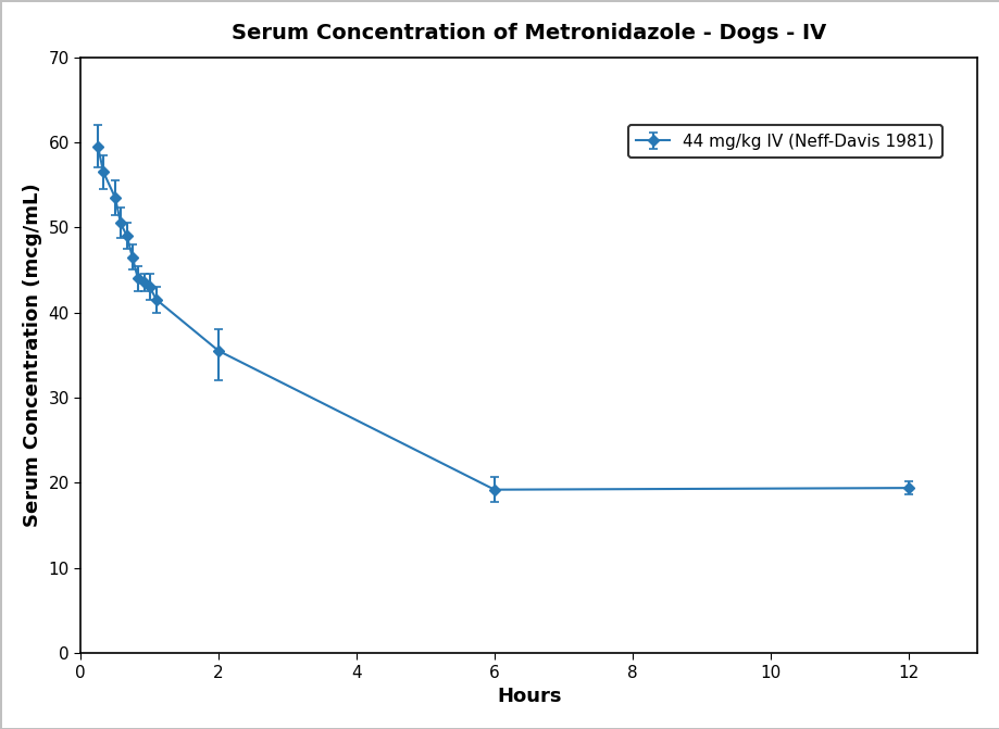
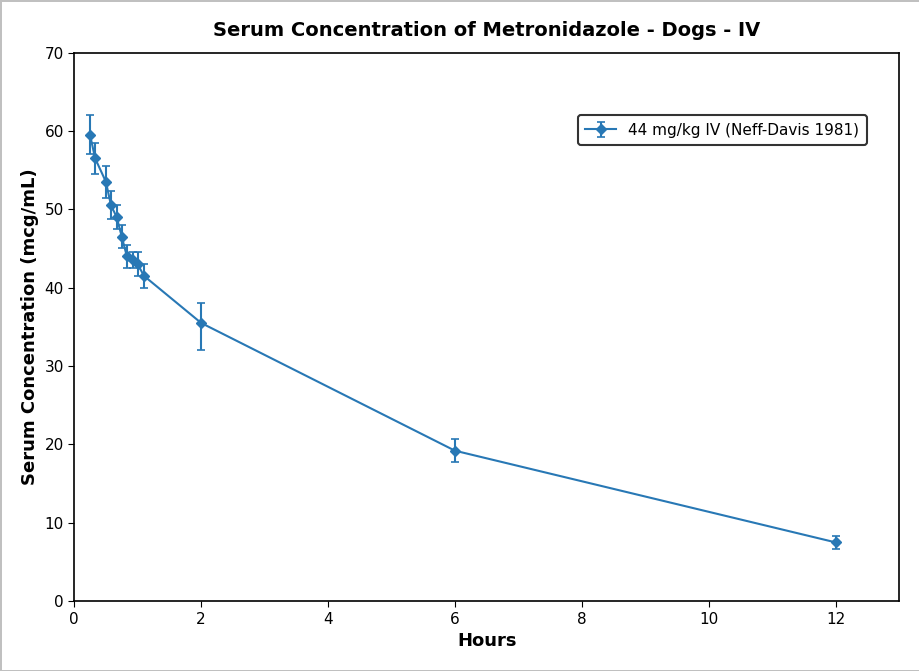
12: 19.4 -> 7.5
